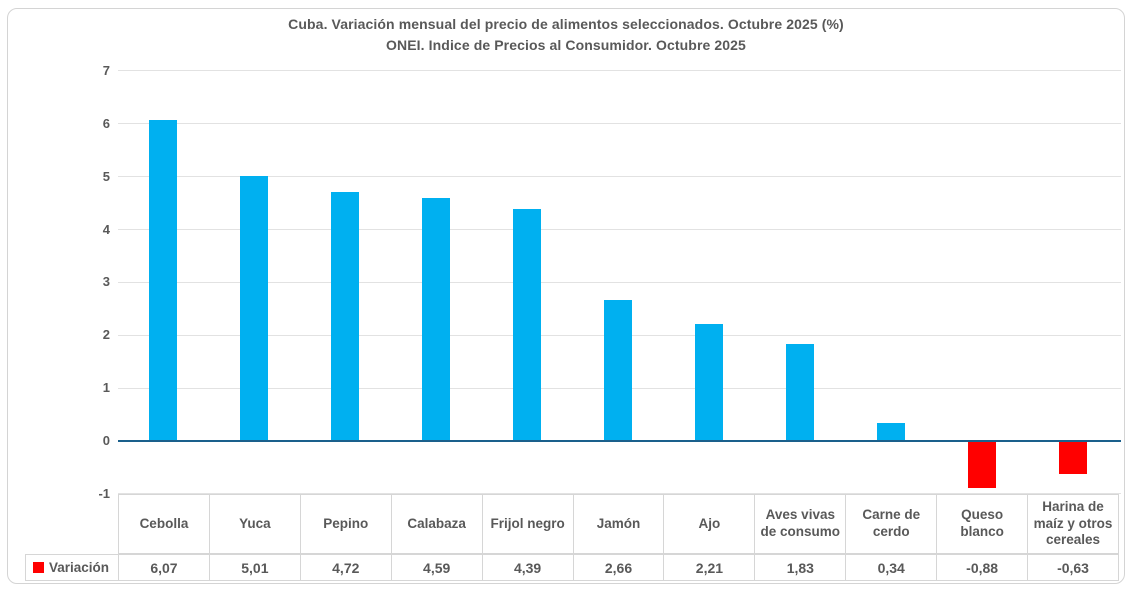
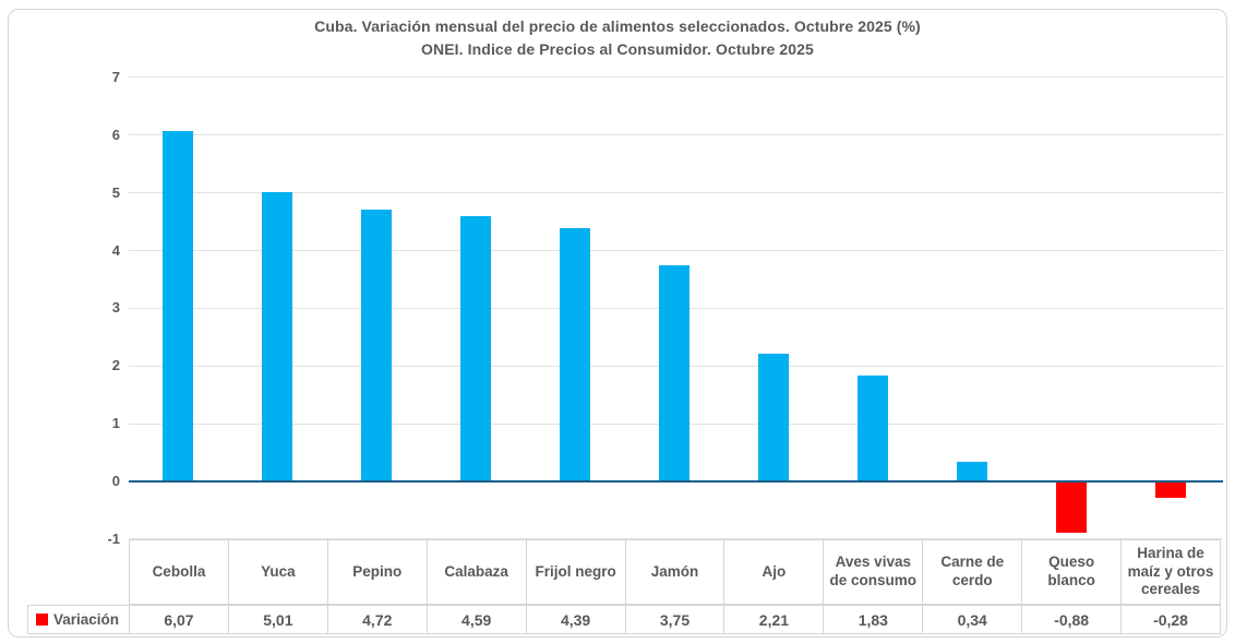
Jamón: 2,66 -> 3,75
Harina de maíz y otros cereales: -0,63 -> -0,28
